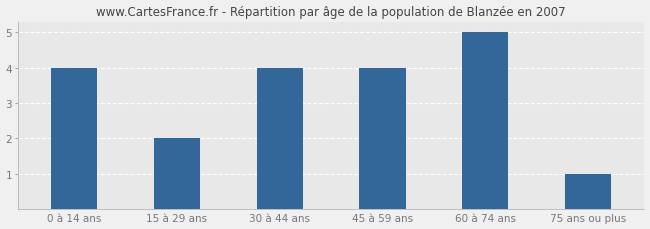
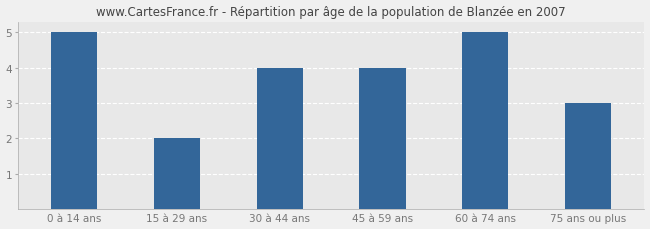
0 à 14 ans: 4 -> 5
75 ans ou plus: 1 -> 3
